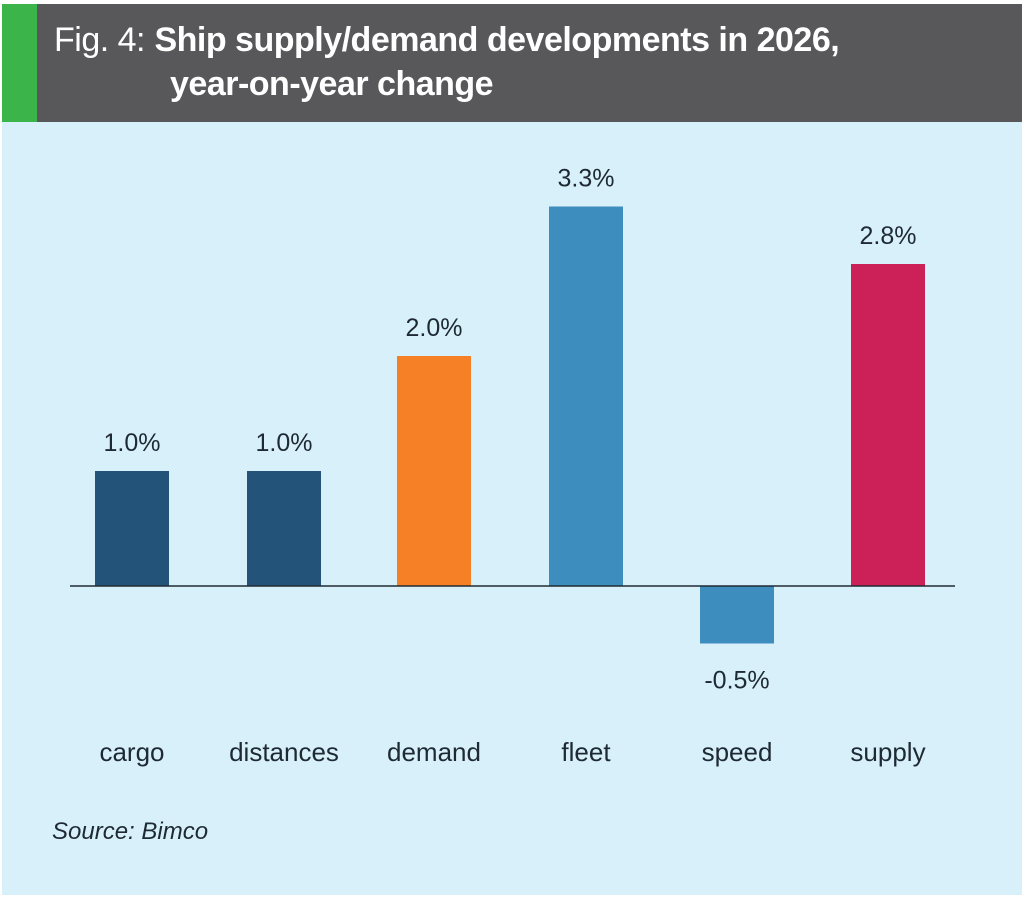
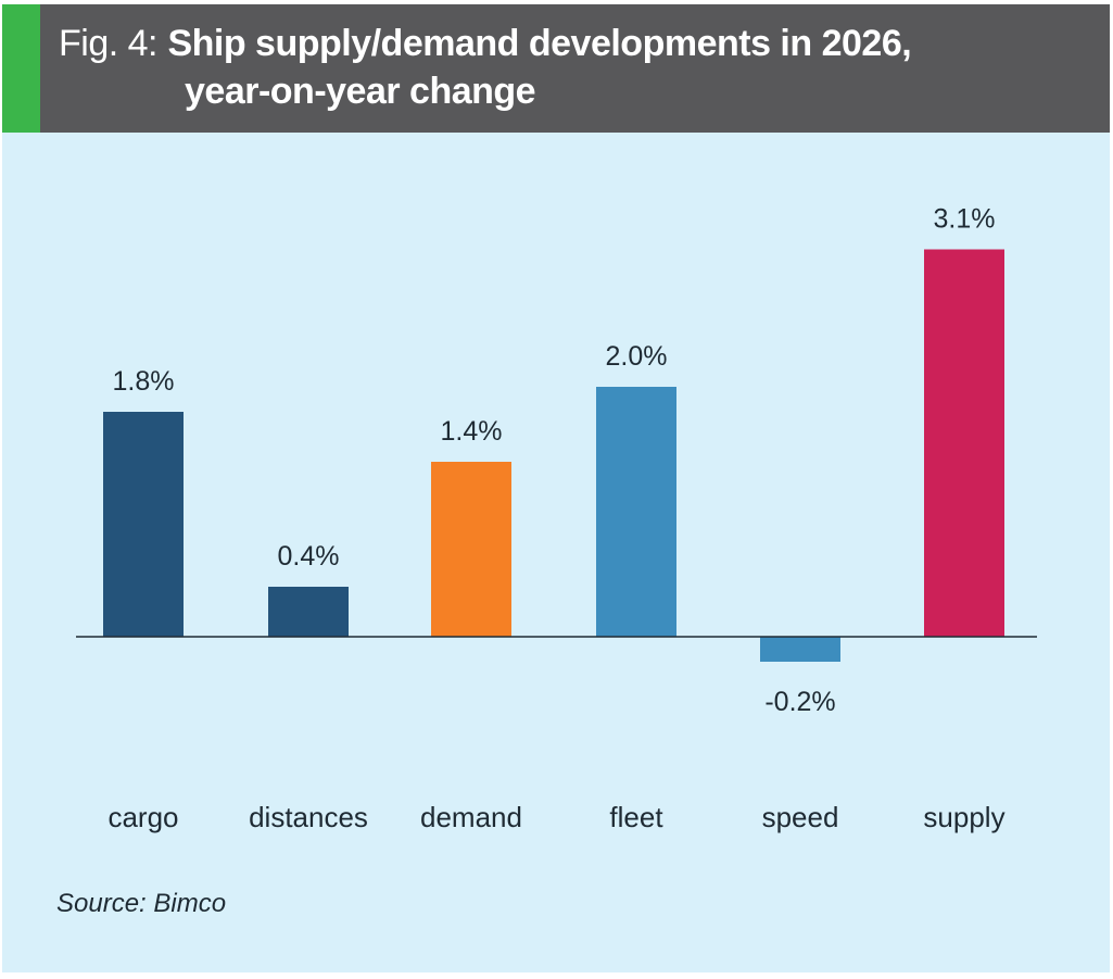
cargo: 1.0% -> 1.8%
distances: 1.0% -> 0.4%
demand: 2.0% -> 1.4%
fleet: 3.3% -> 2.0%
speed: -0.5% -> -0.2%
supply: 2.8% -> 3.1%
